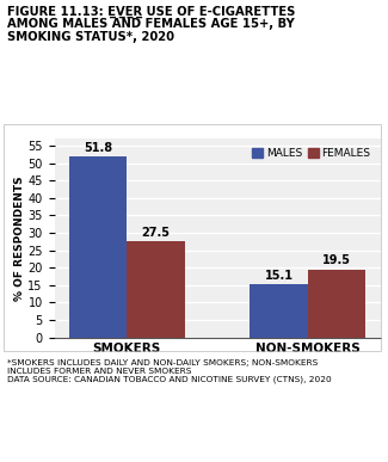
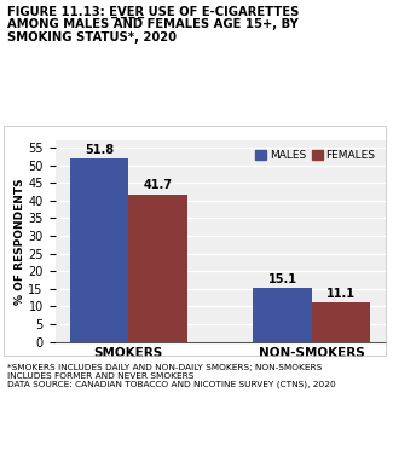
FEMALES/SMOKERS: 27.5 -> 41.7
FEMALES/NON-SMOKERS: 19.5 -> 11.1
